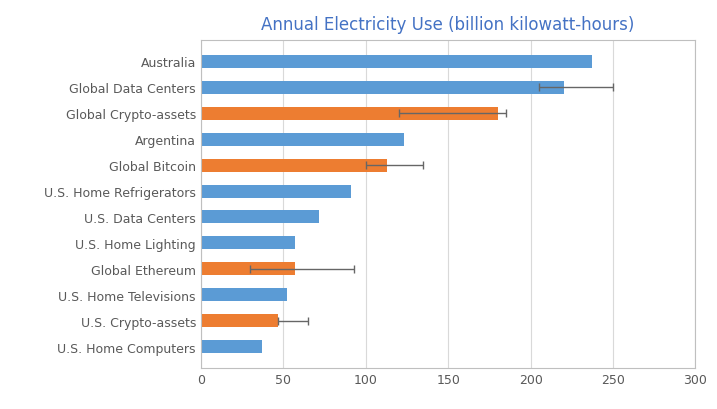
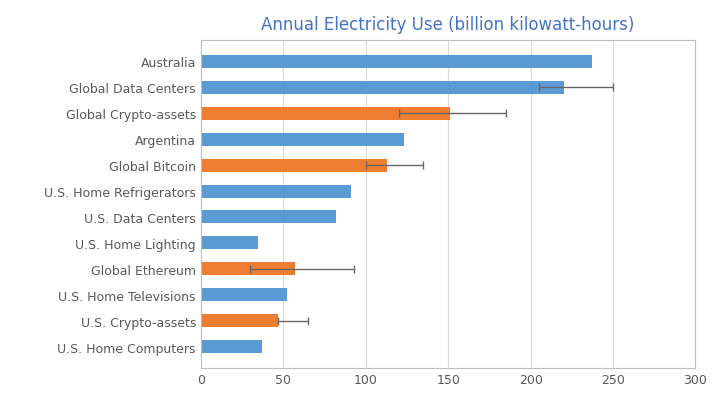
Global Crypto-assets: 180 -> 151
U.S. Data Centers: 72 -> 82
U.S. Home Lighting: 57 -> 35
